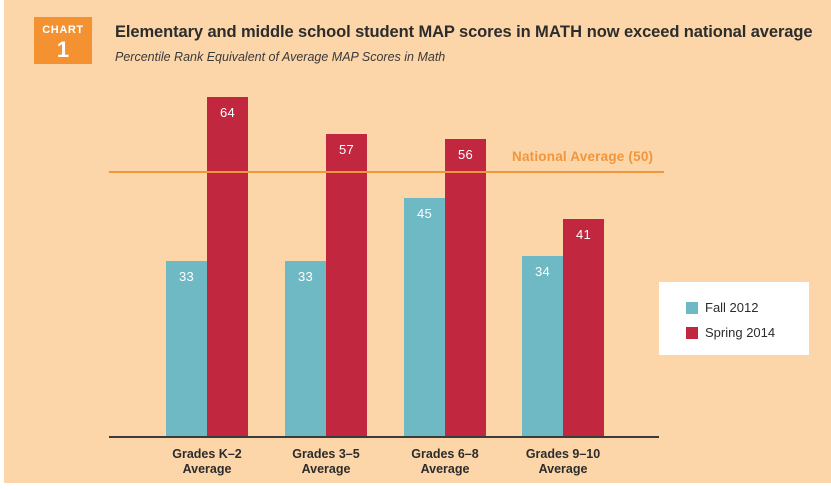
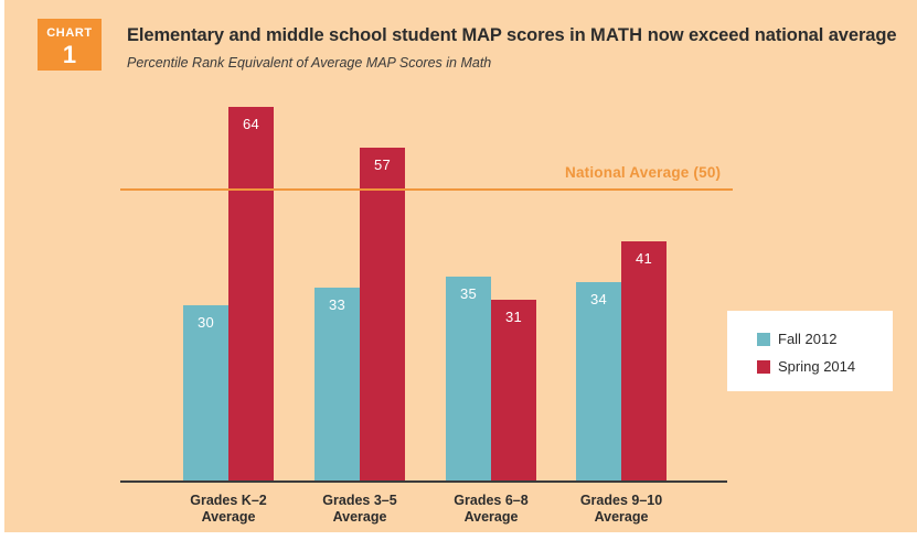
Fall 2012/Grades K–2 Average: 33 -> 30
Fall 2012/Grades 6–8 Average: 45 -> 35
Spring 2014/Grades 6–8 Average: 56 -> 31
